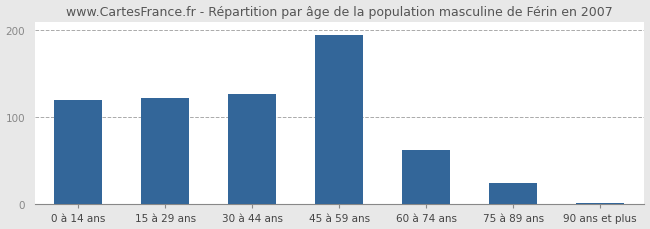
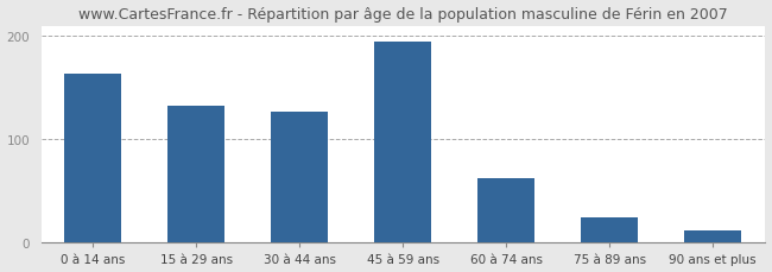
0 à 14 ans: 120 -> 164
15 à 29 ans: 122 -> 132
90 ans et plus: 2 -> 12
